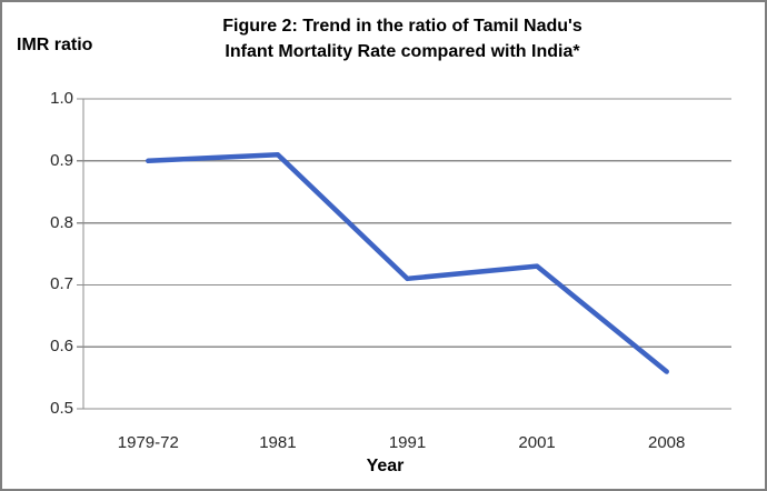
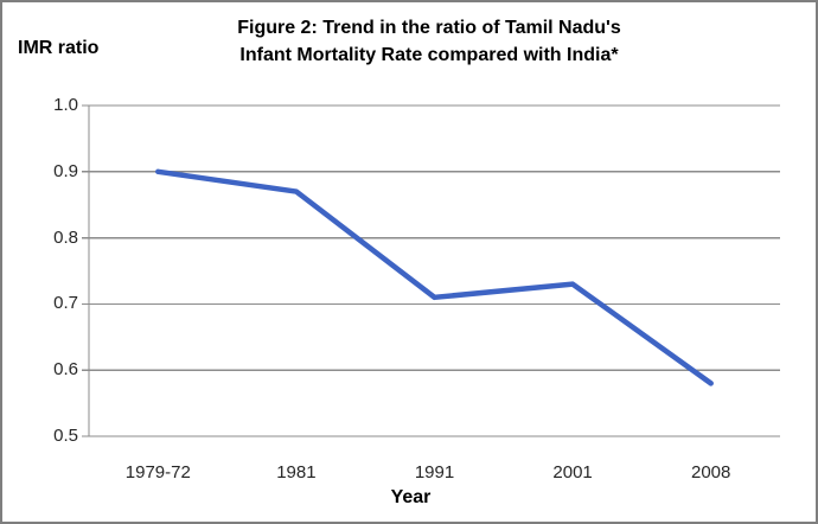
1981: 0.91 -> 0.87
2008: 0.56 -> 0.58
